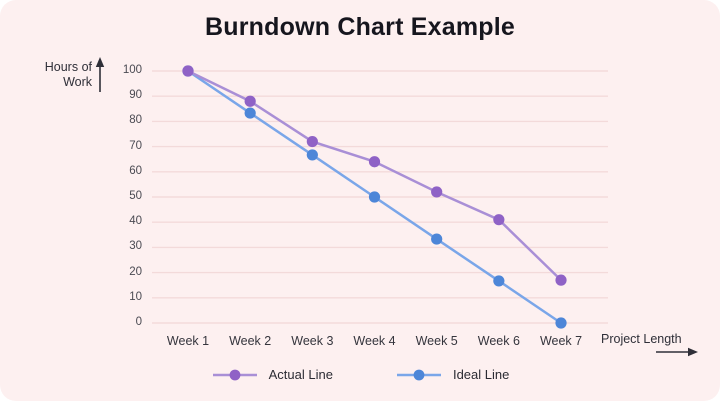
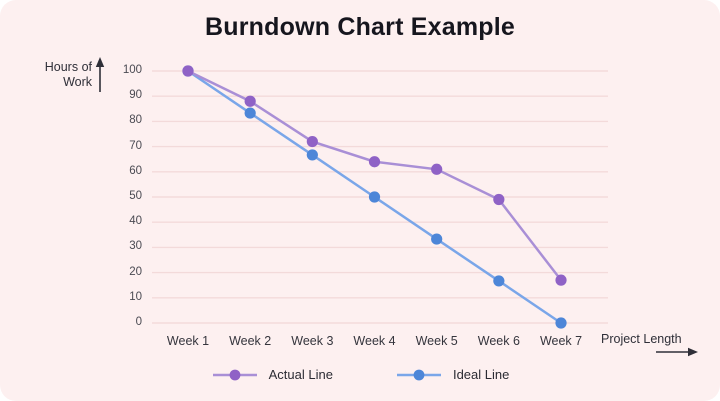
Actual Line/Week 5: 52 -> 61
Actual Line/Week 6: 41 -> 49
